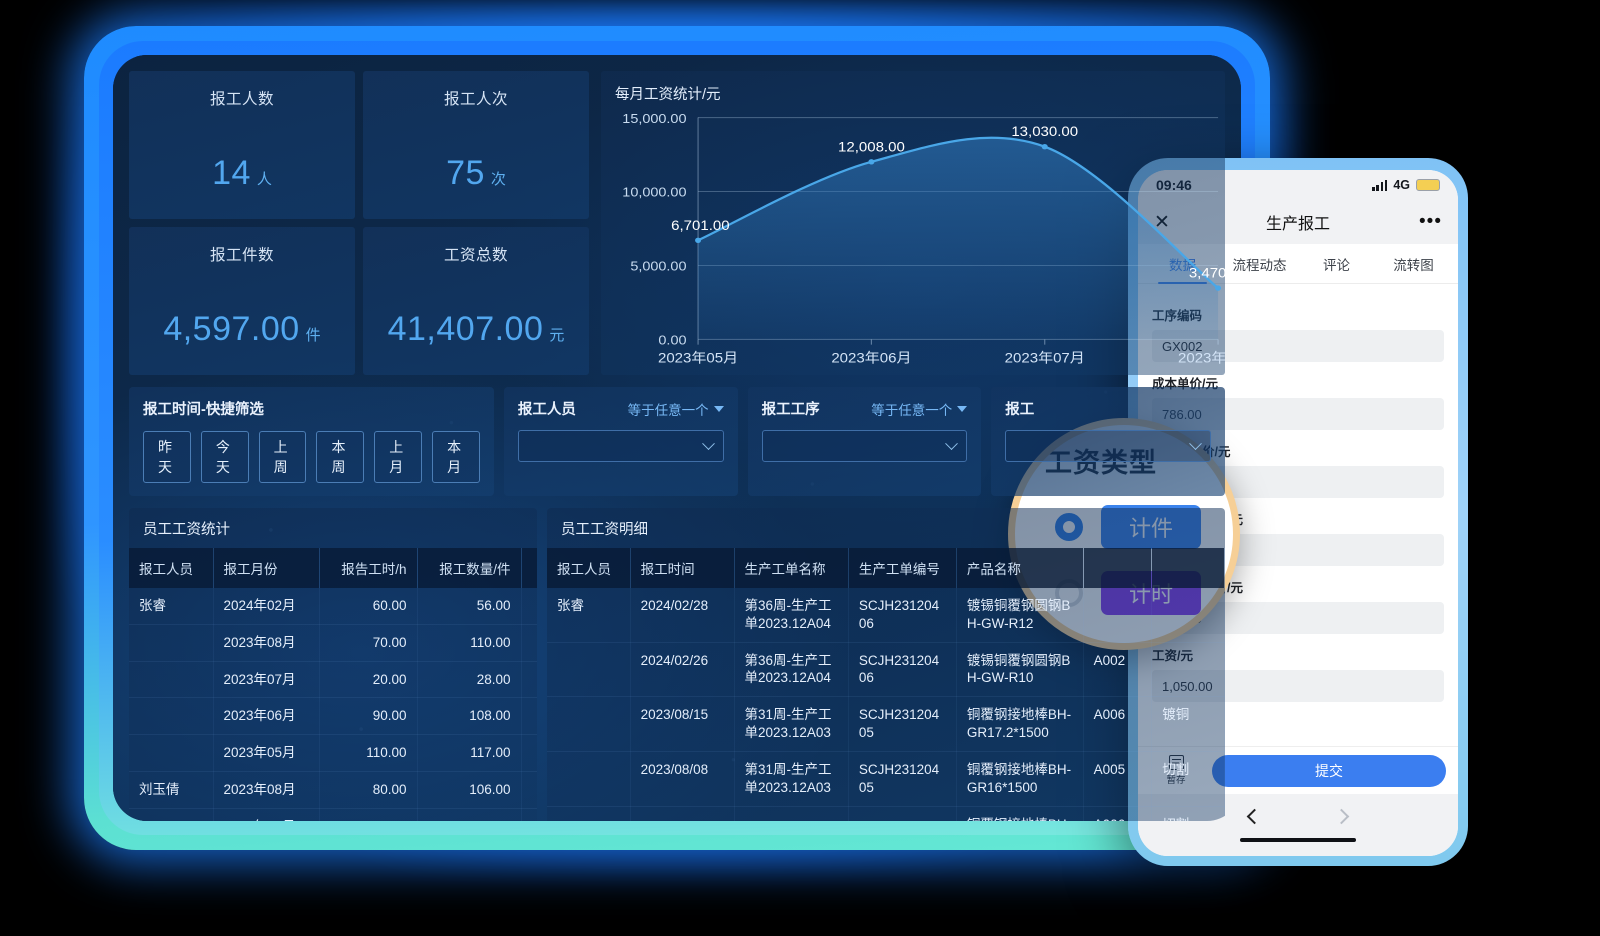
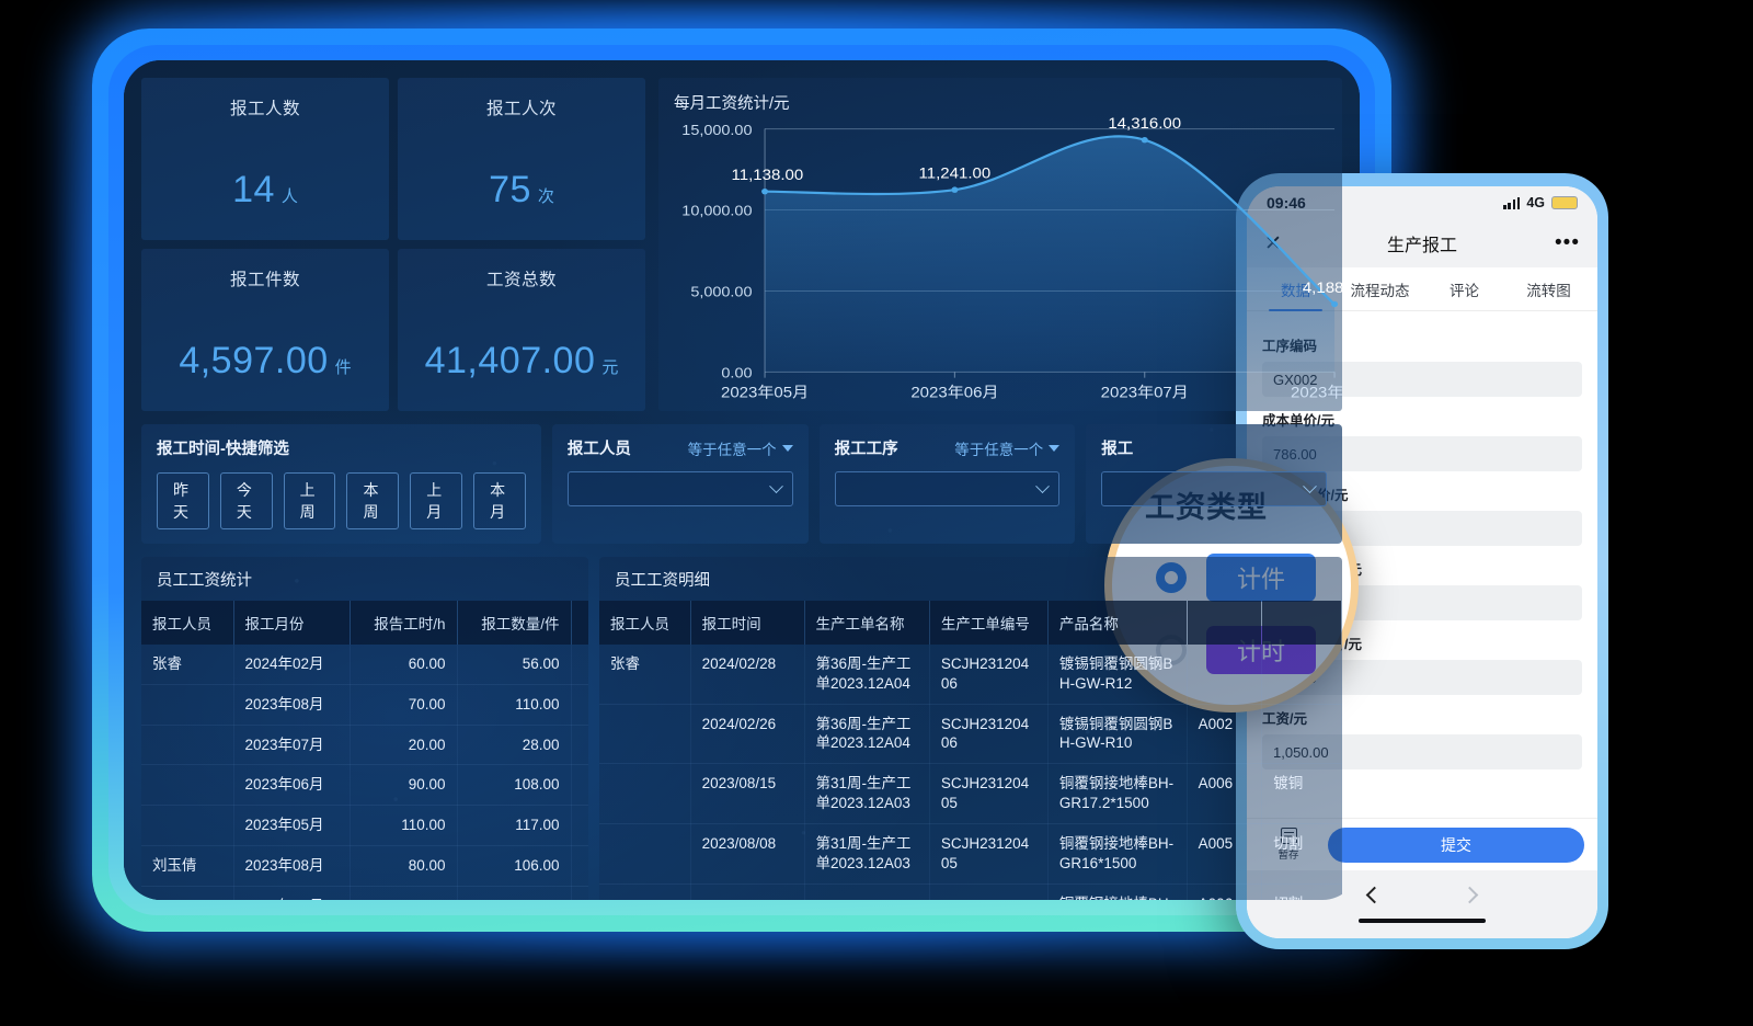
2023年05月: 6,701.00 -> 11,138.00
2023年06月: 12,008.00 -> 11,241.00
2023年07月: 13,030.00 -> 14,316.00
2023年08月: 3,470.00 -> 4,188.00
